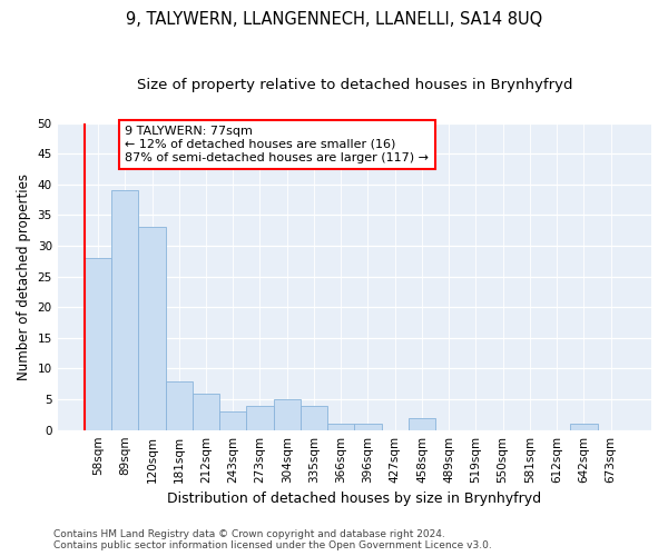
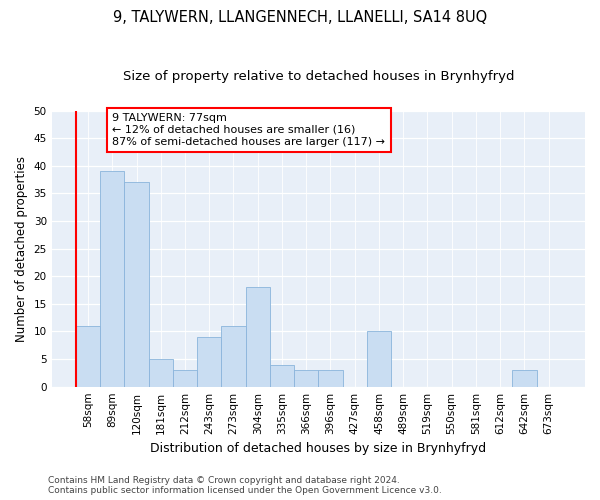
58sqm: 28 -> 11
120sqm: 33 -> 37
181sqm: 8 -> 5
212sqm: 6 -> 3
243sqm: 3 -> 9
273sqm: 4 -> 11
304sqm: 5 -> 18
366sqm: 1 -> 3
396sqm: 1 -> 3
458sqm: 2 -> 10
642sqm: 1 -> 3
